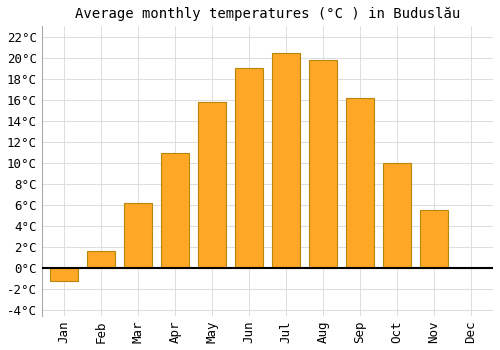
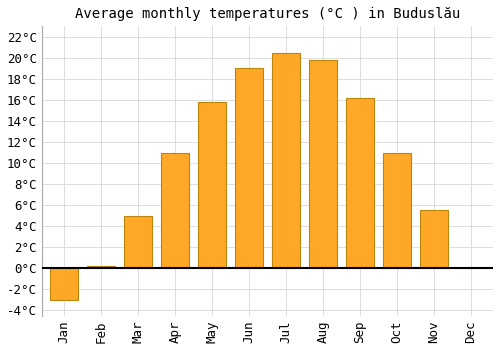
Jan: -1.2°C -> -3.0°C
Feb: 1.6°C -> 0.2°C
Mar: 6.2°C -> 5.0°C
Oct: 10.0°C -> 11.0°C
